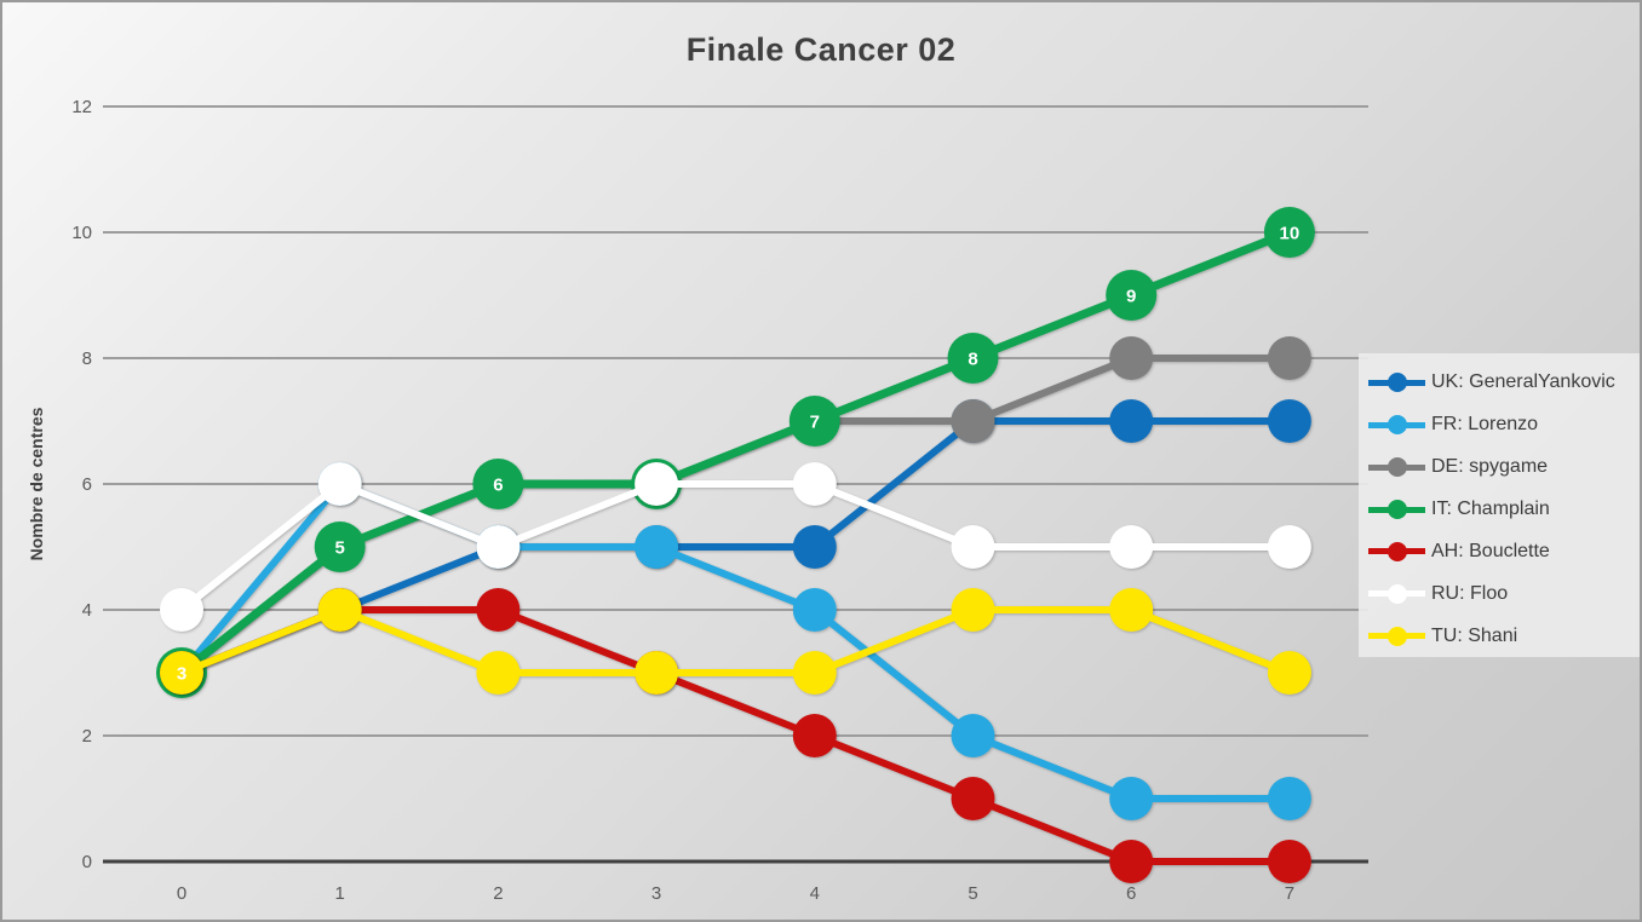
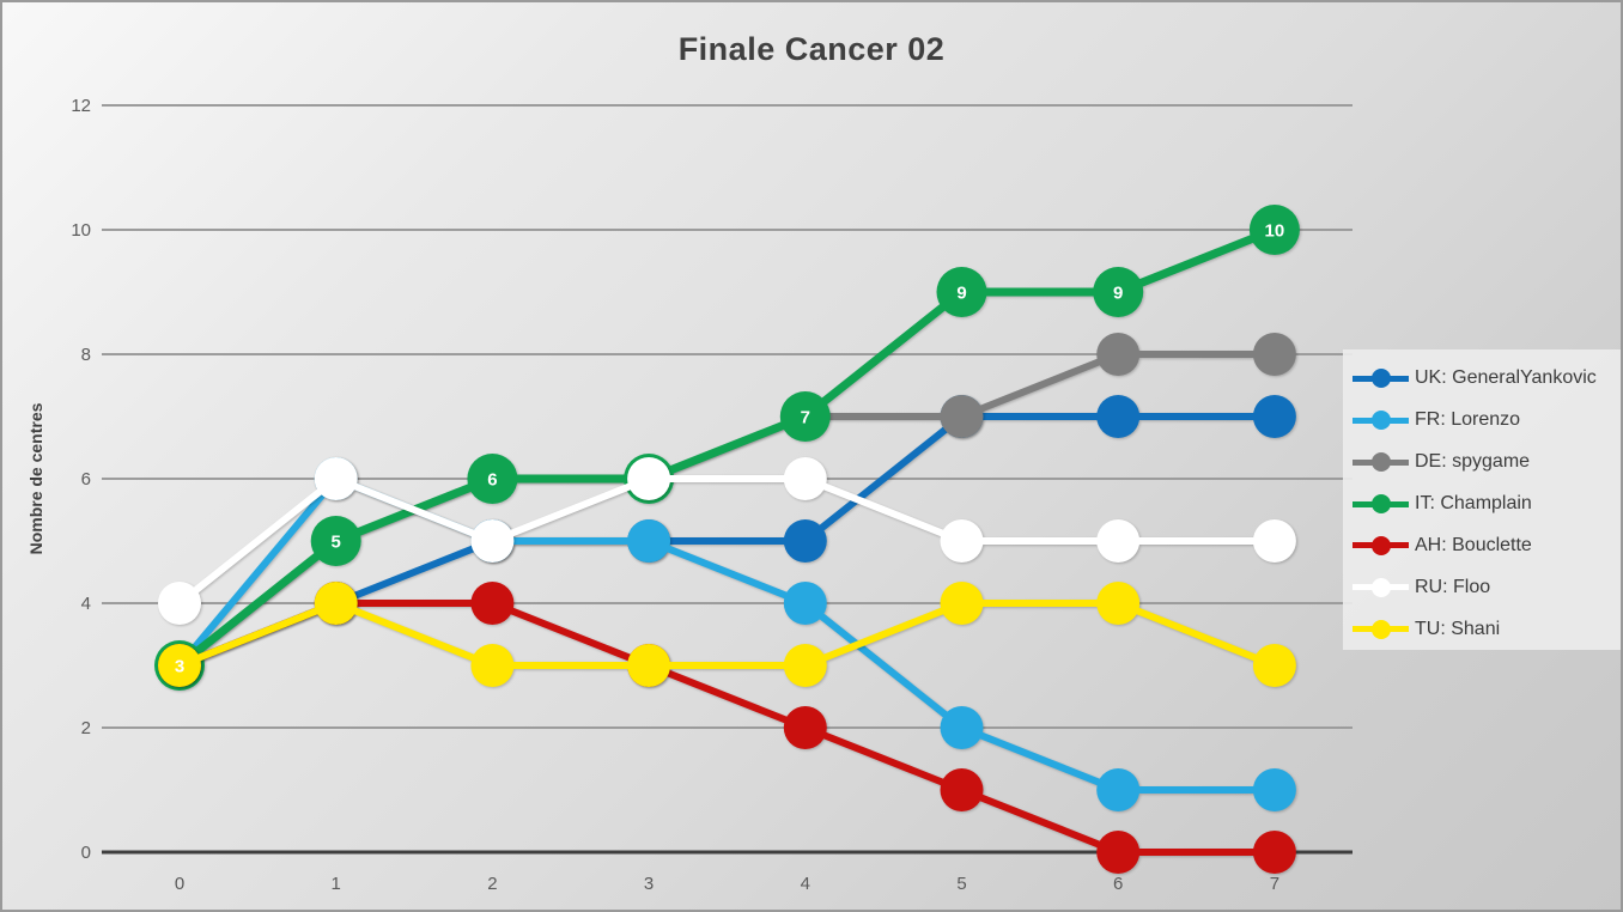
IT: Champlain/5: 8 -> 9
